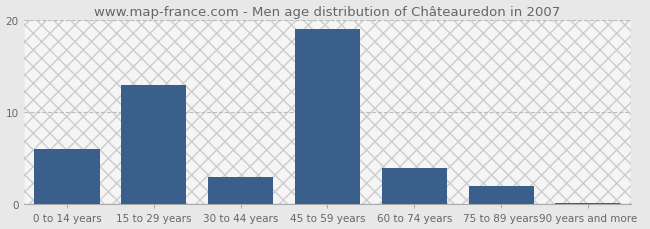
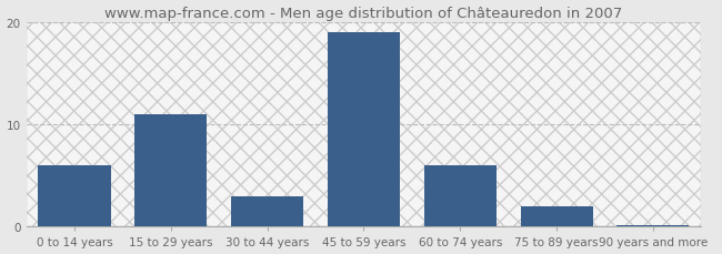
15 to 29 years: 13.0 -> 11.0
60 to 74 years: 4.0 -> 6.0
